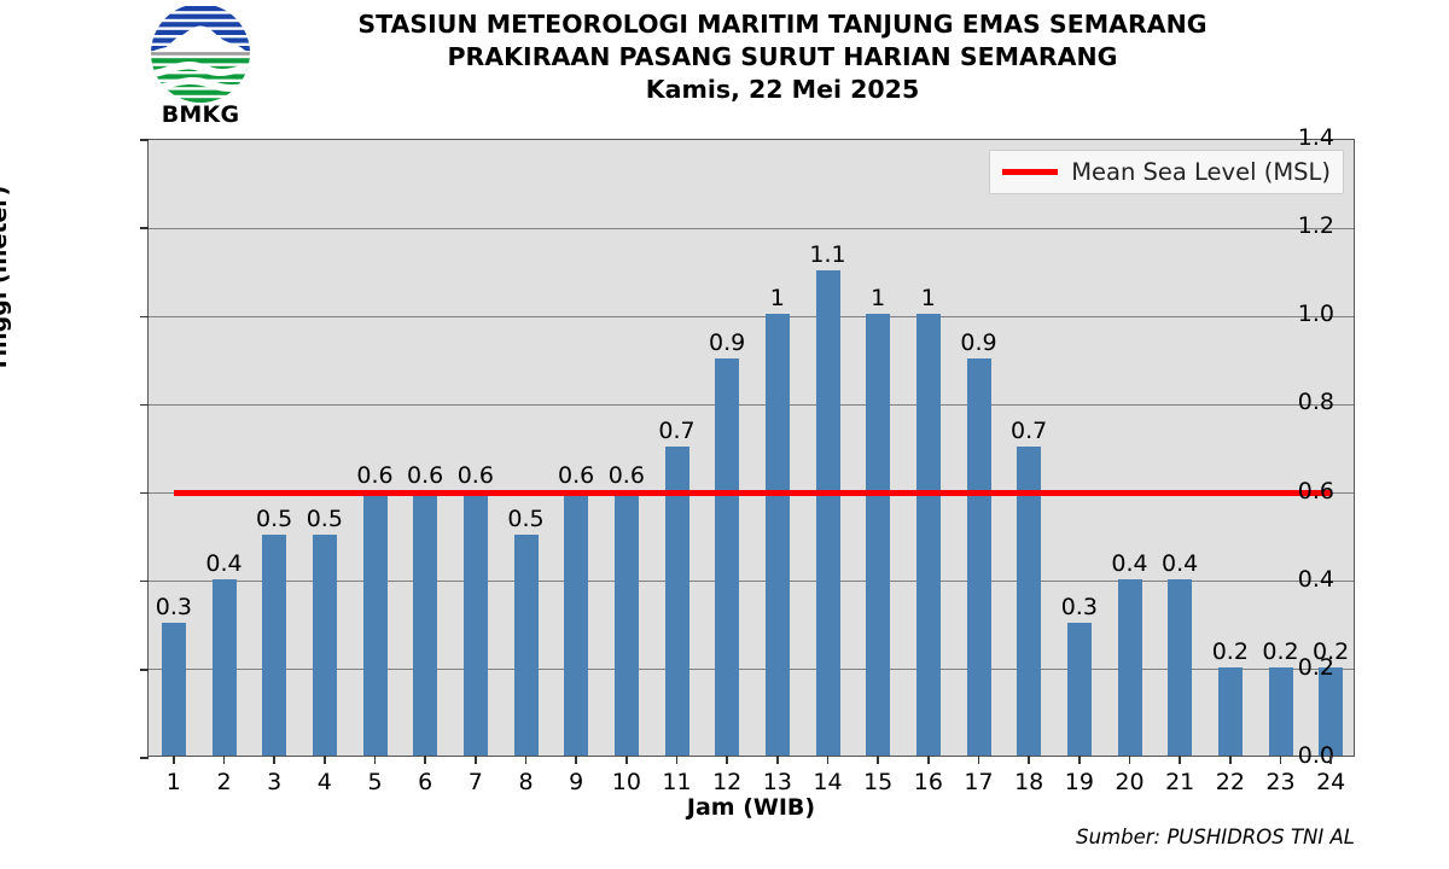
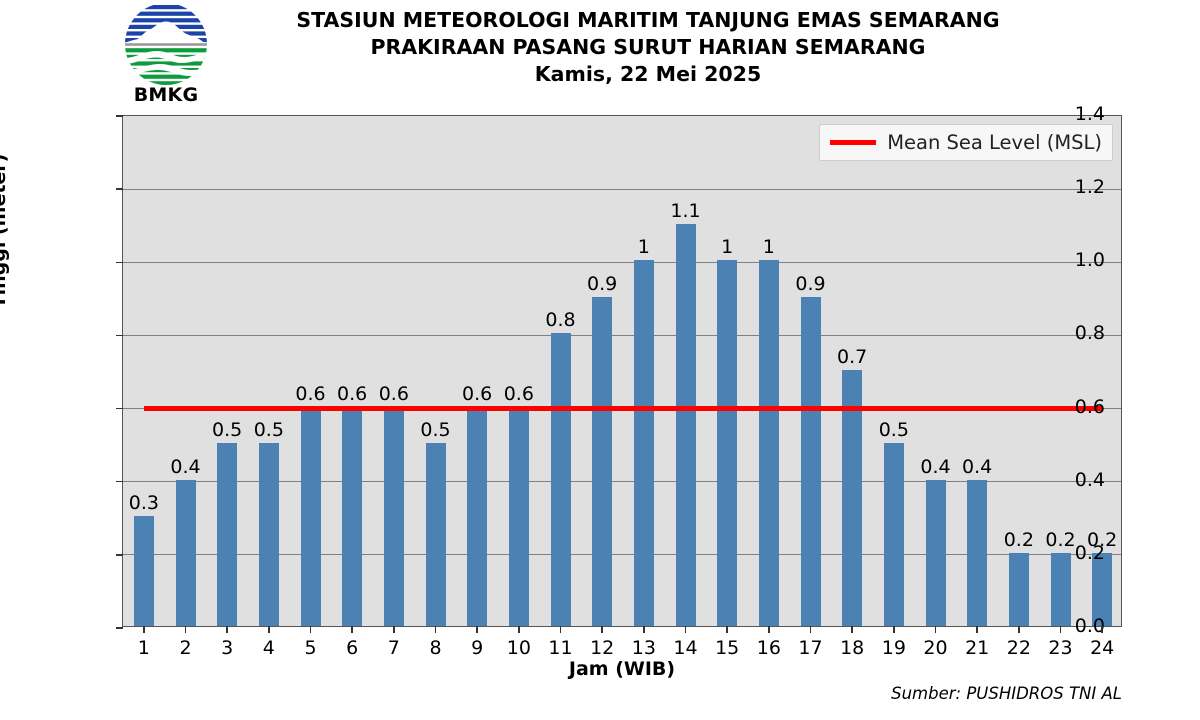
11: 0.7 -> 0.8
19: 0.3 -> 0.5
